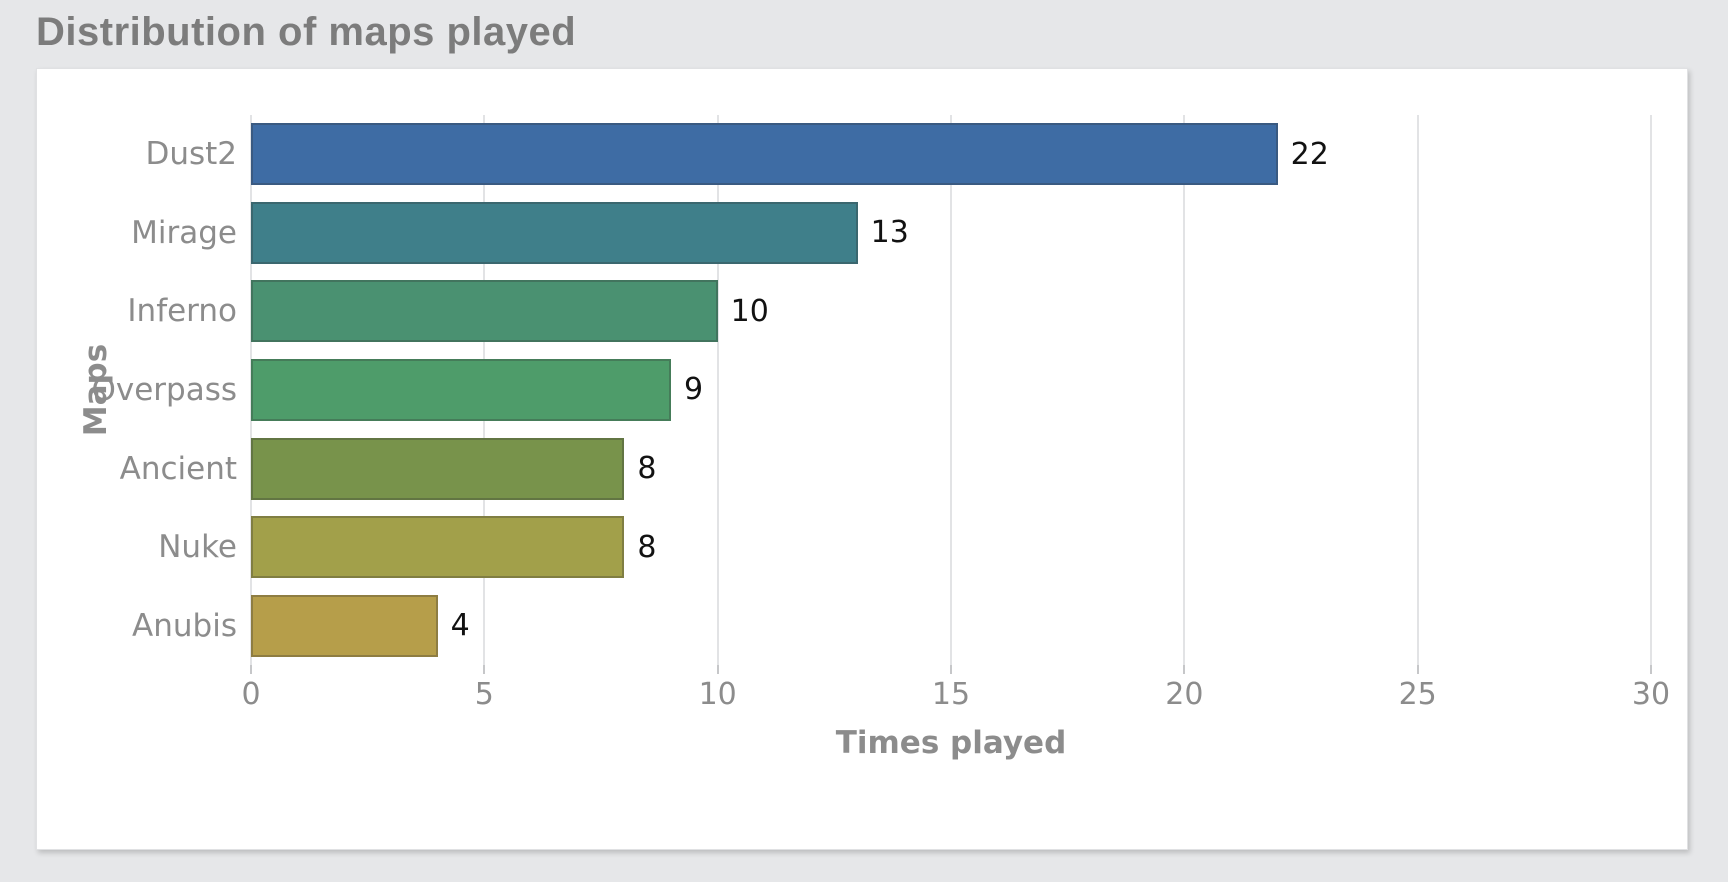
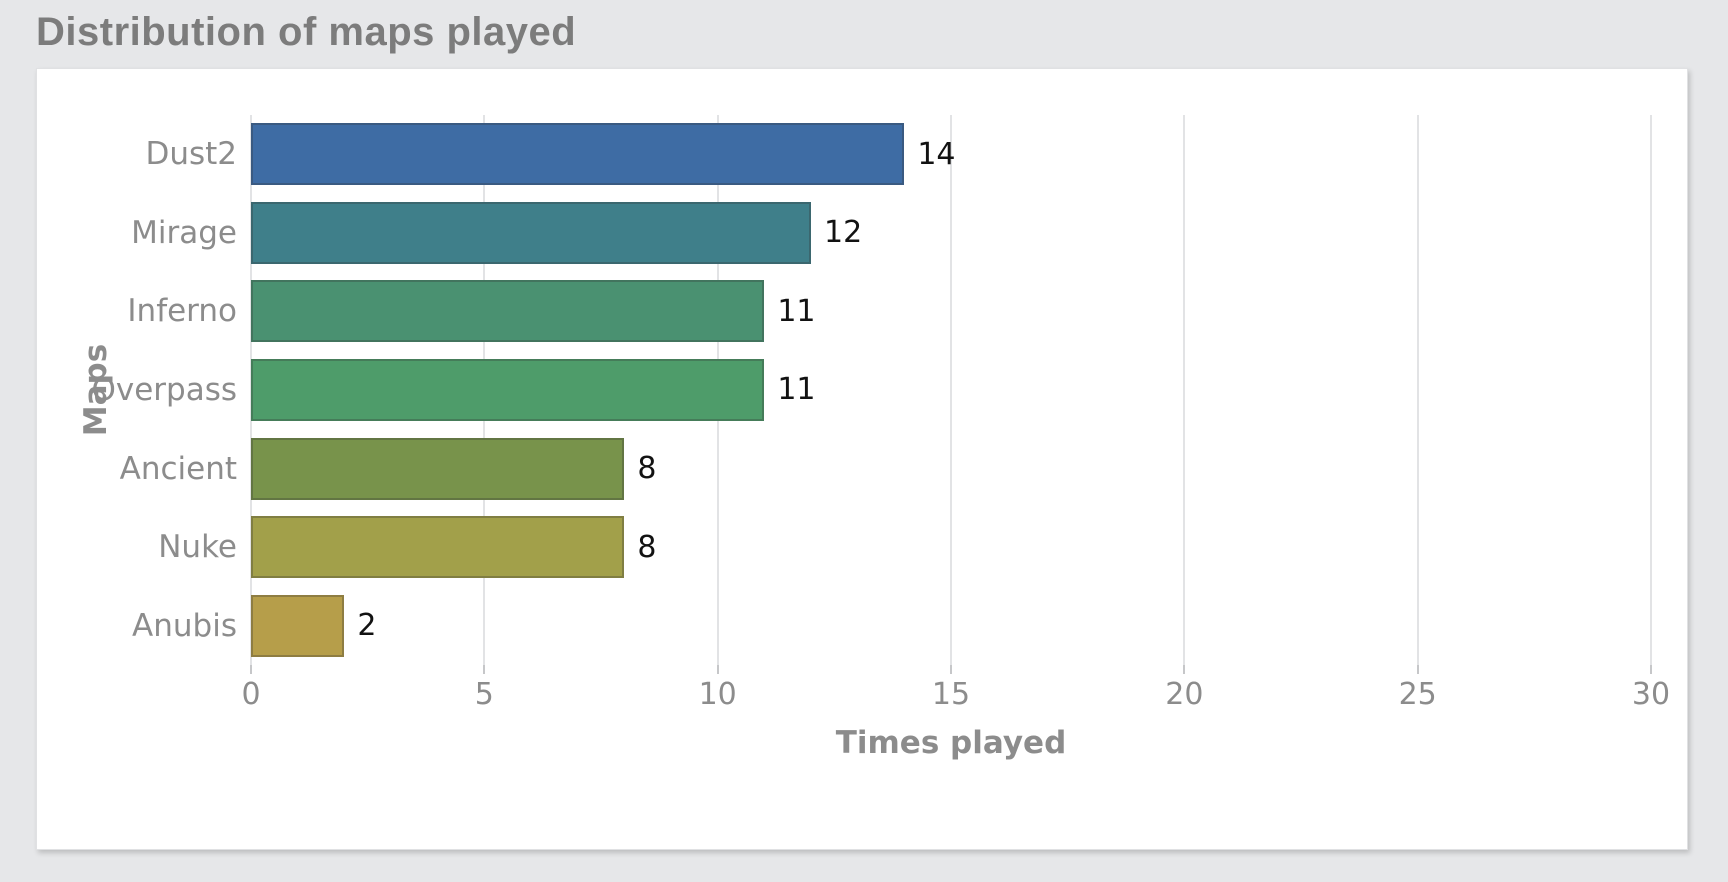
Dust2: 22 -> 14
Mirage: 13 -> 12
Inferno: 10 -> 11
Overpass: 9 -> 11
Anubis: 4 -> 2
